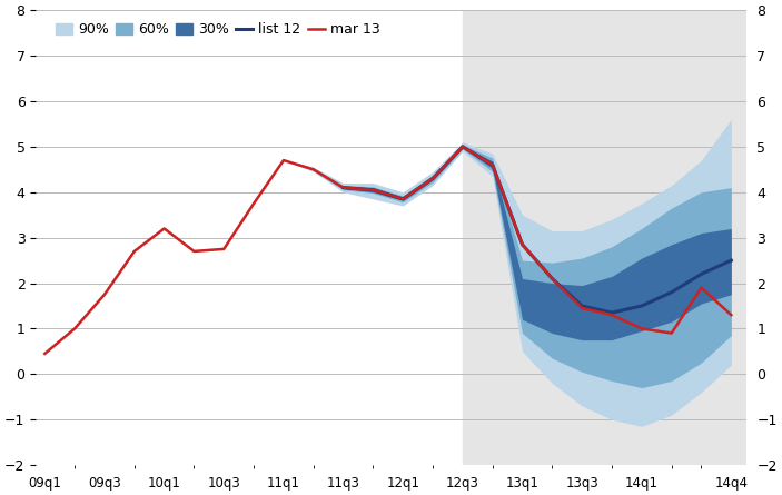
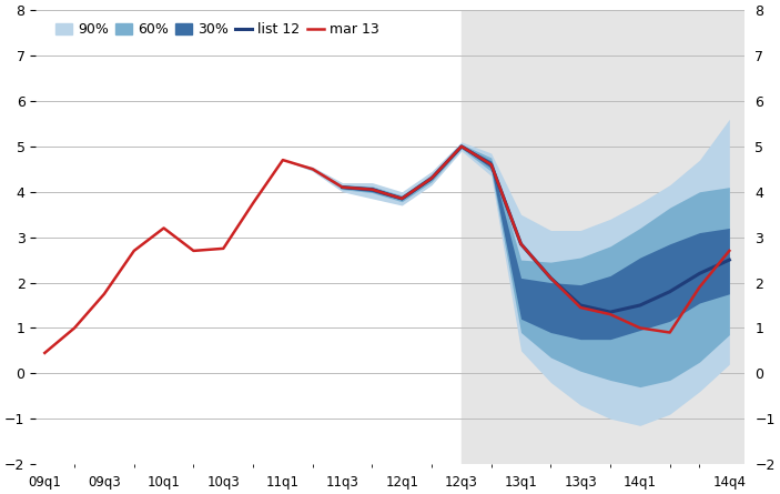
mar 13/14q4: 1.30 -> 2.70
